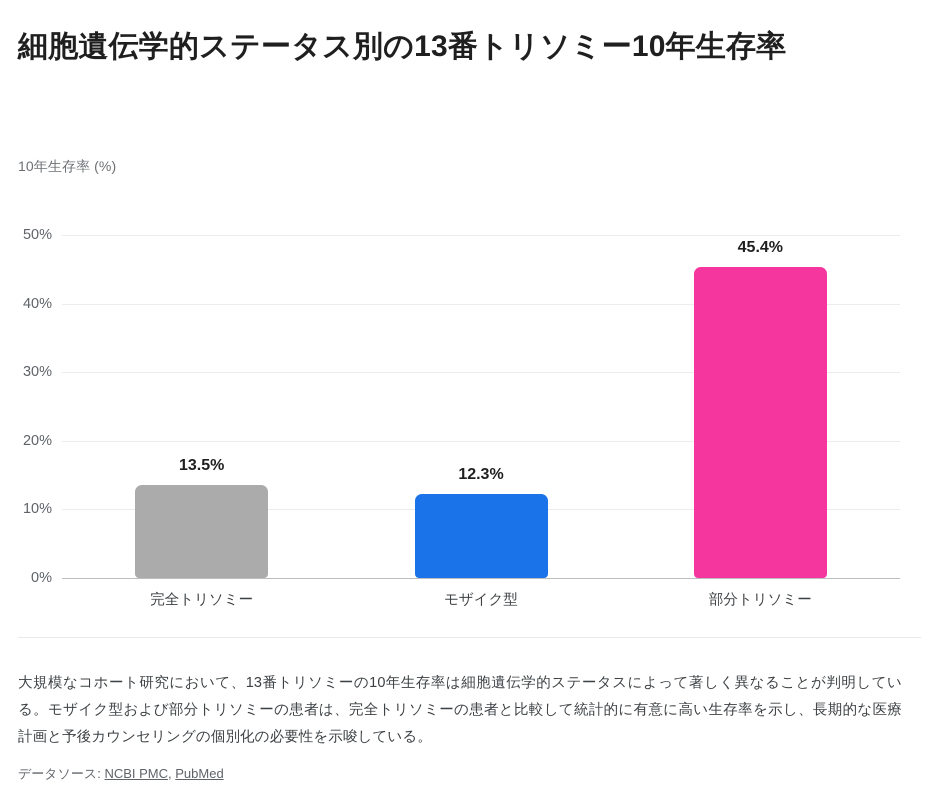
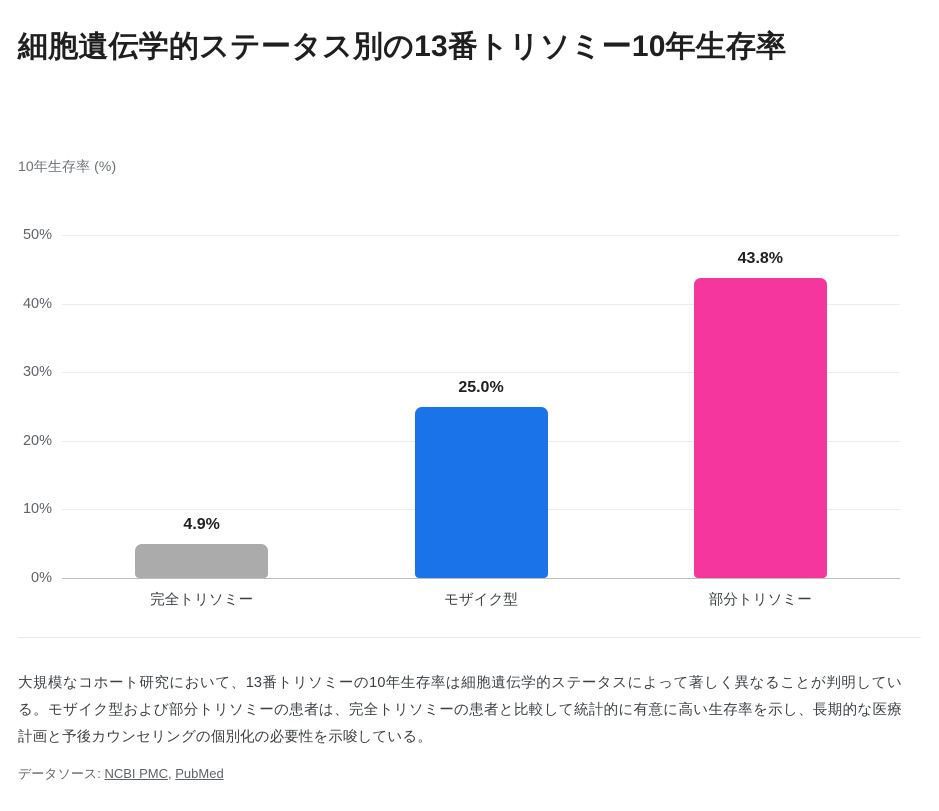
完全トリソミー: 13.5% -> 4.9%
モザイク型: 12.3% -> 25.0%
部分トリソミー: 45.4% -> 43.8%
